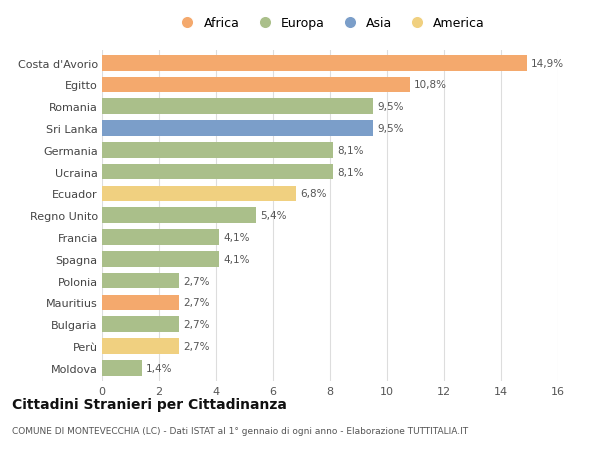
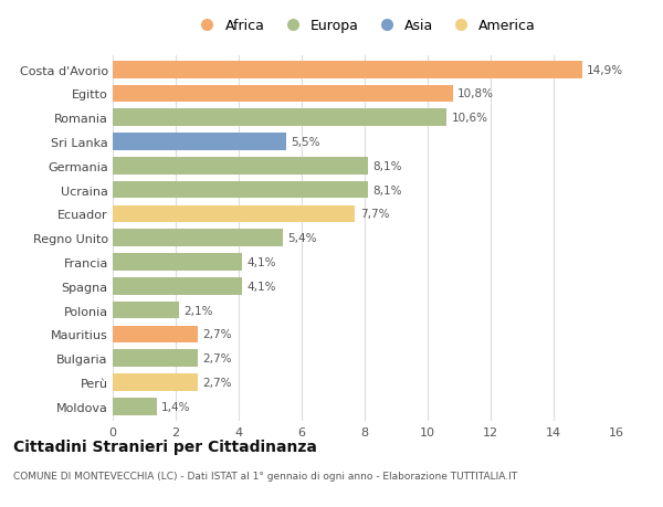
Romania: 9,5% -> 10,6%
Sri Lanka: 9,5% -> 5,5%
Ecuador: 6,8% -> 7,7%
Polonia: 2,7% -> 2,1%
